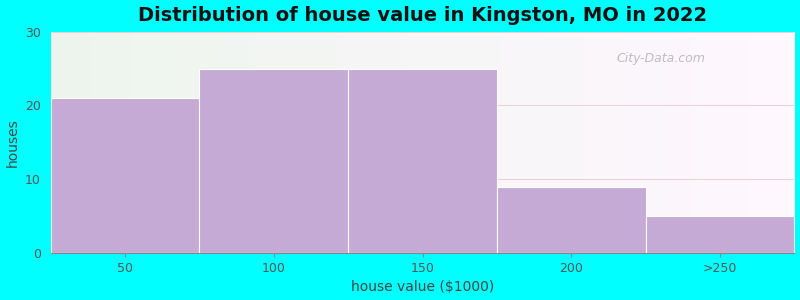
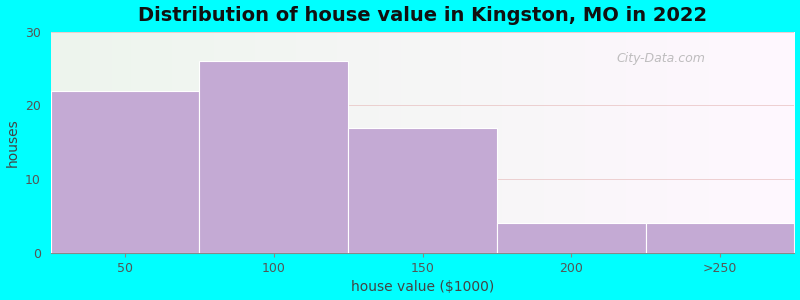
50: 21 -> 22
100: 25 -> 26
150: 25 -> 17
200: 9 -> 4
>250: 5 -> 4
